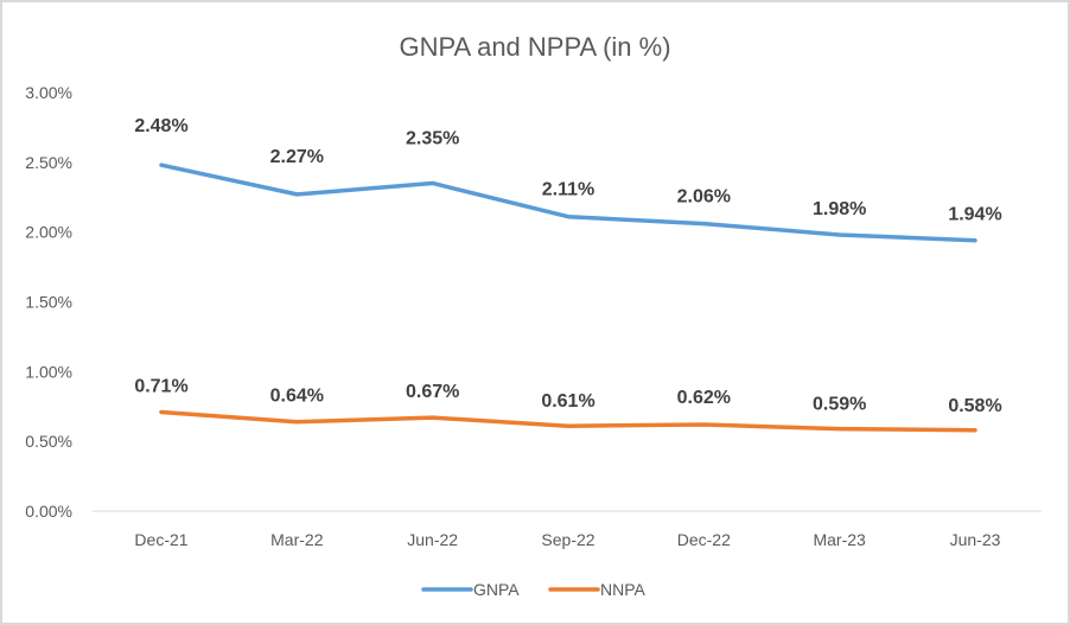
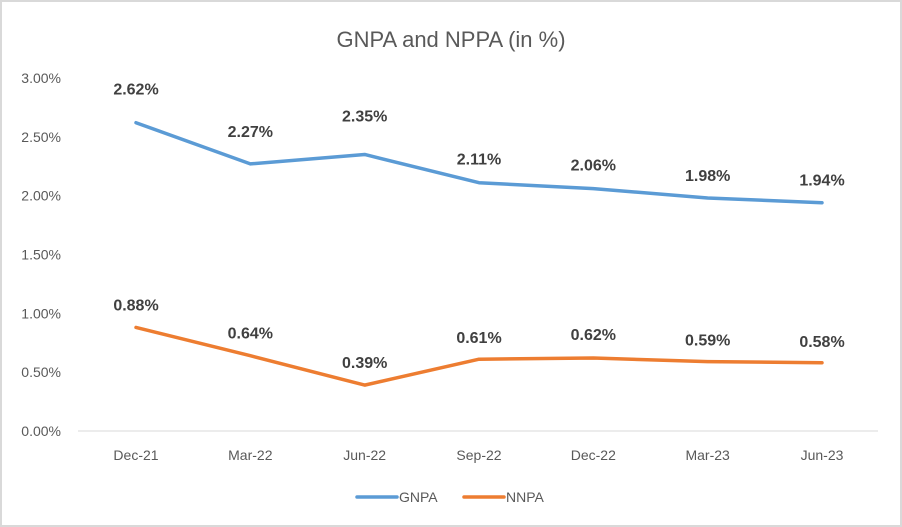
GNPA/Dec-21: 2.48% -> 2.62%
NNPA/Dec-21: 0.71% -> 0.88%
NNPA/Jun-22: 0.67% -> 0.39%
